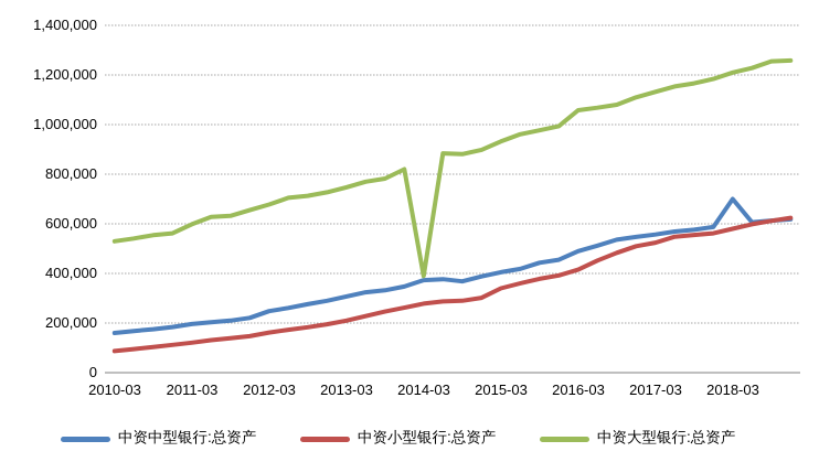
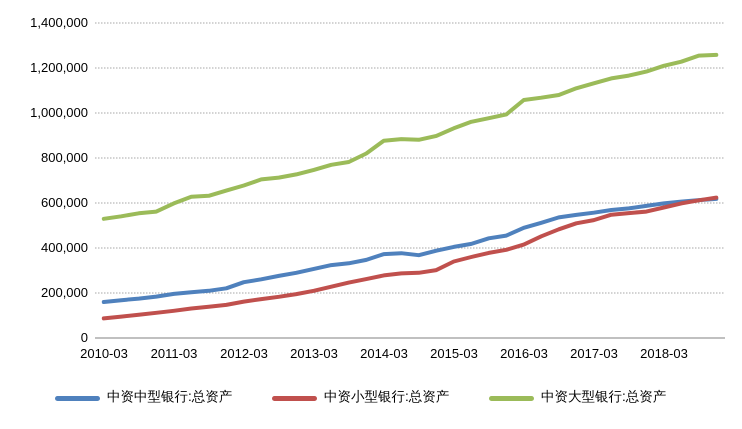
中资大型银行:总资产/2014-03: 390000 -> 880000
中资中型银行:总资产/2018-03: 700000 -> 600000
